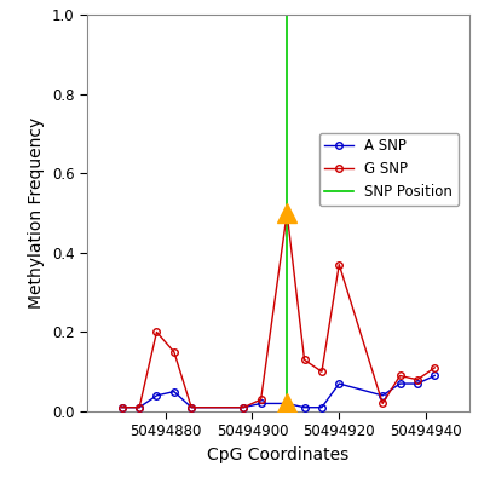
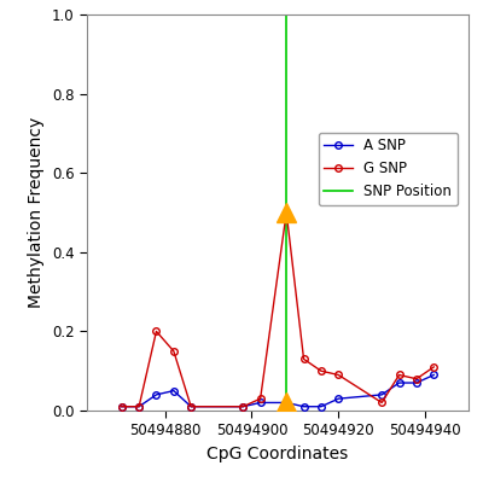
A SNP/50494920: 0.07 -> 0.03
G SNP/50494920: 0.37 -> 0.09
